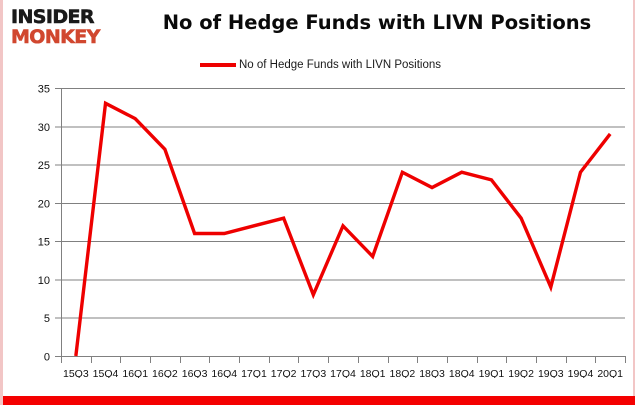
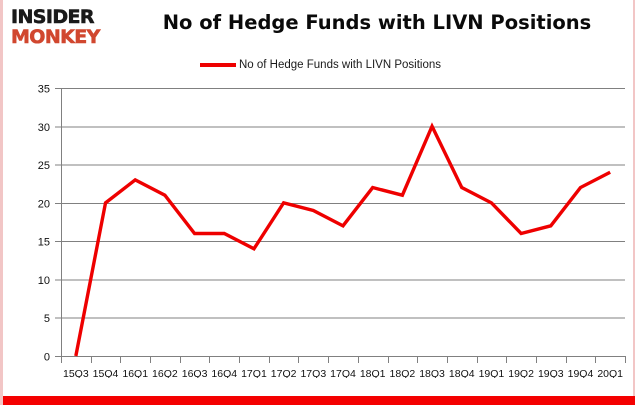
15Q4: 33 -> 20
16Q1: 31 -> 23
16Q2: 27 -> 21
17Q1: 17 -> 14
17Q2: 18 -> 20
17Q3: 8 -> 19
18Q1: 13 -> 22
18Q2: 24 -> 21
18Q3: 22 -> 30
18Q4: 24 -> 22
19Q1: 23 -> 20
19Q2: 18 -> 16
19Q3: 9 -> 17
19Q4: 24 -> 22
20Q1: 29 -> 24
